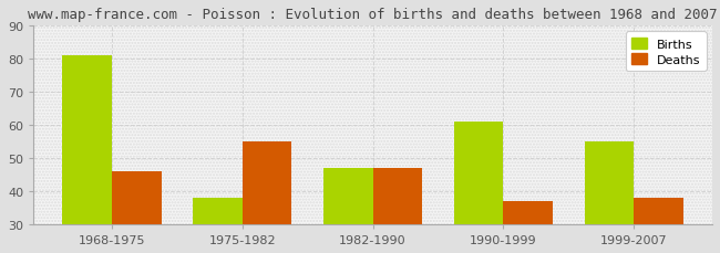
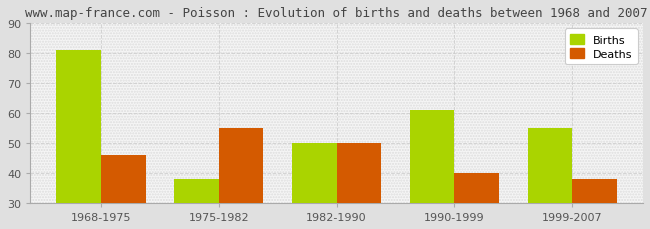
Births/1982-1990: 47 -> 50
Deaths/1982-1990: 47 -> 50
Deaths/1990-1999: 37 -> 40
